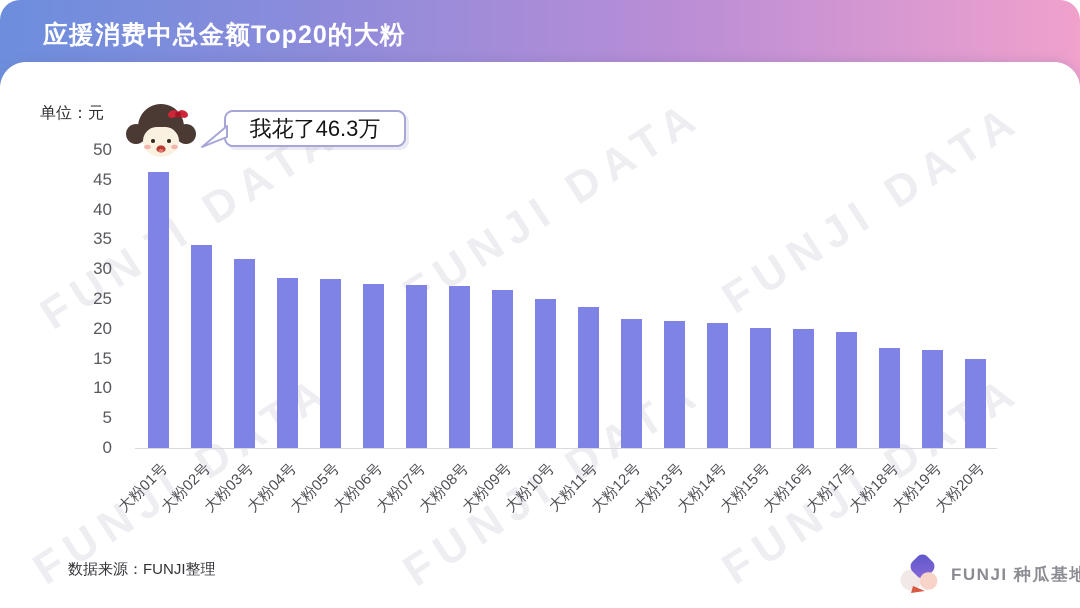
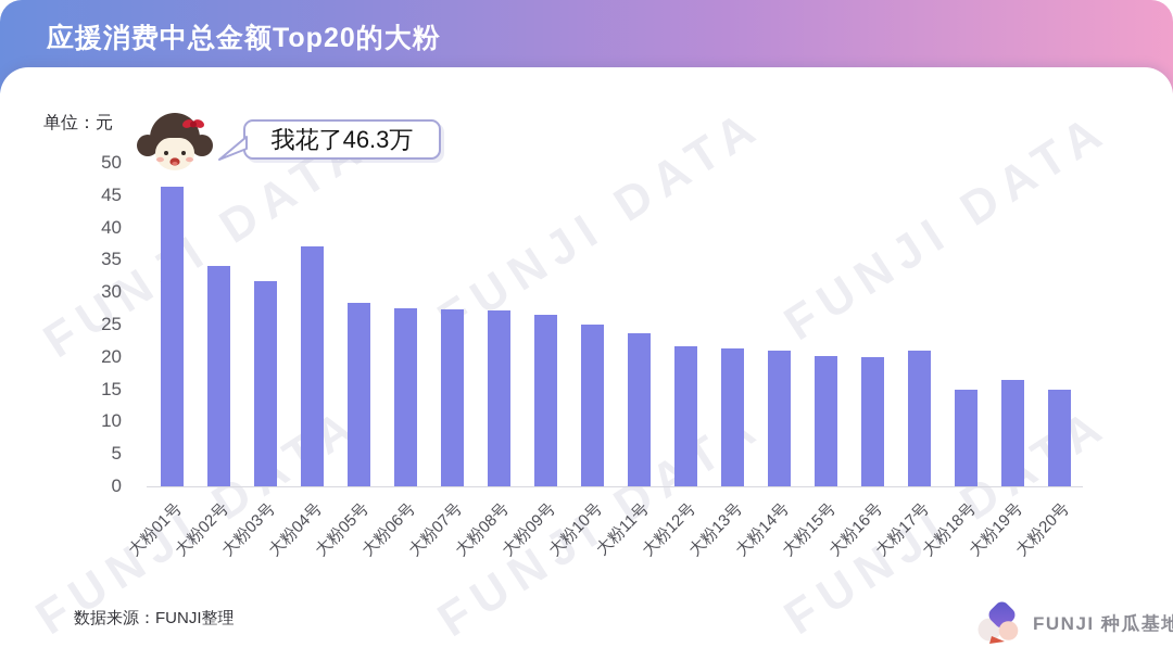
大粉04号: 29 -> 37
大粉17号: 19 -> 21
大粉18号: 17 -> 15
